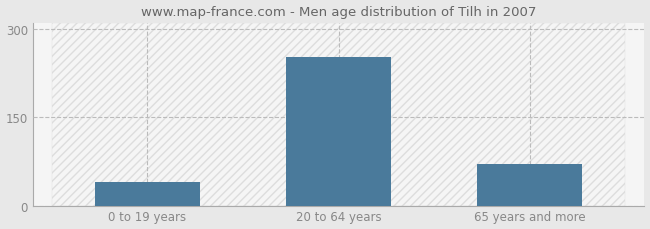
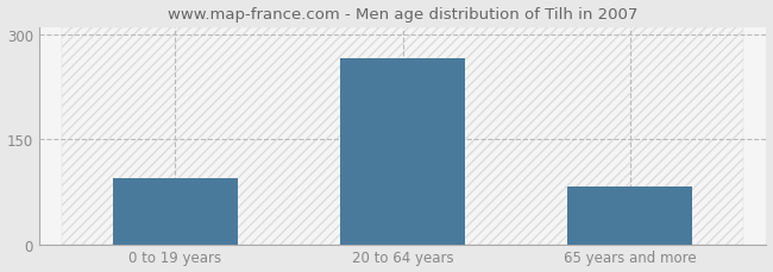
0 to 19 years: 40 -> 95
20 to 64 years: 252 -> 265
65 years and more: 70 -> 82
